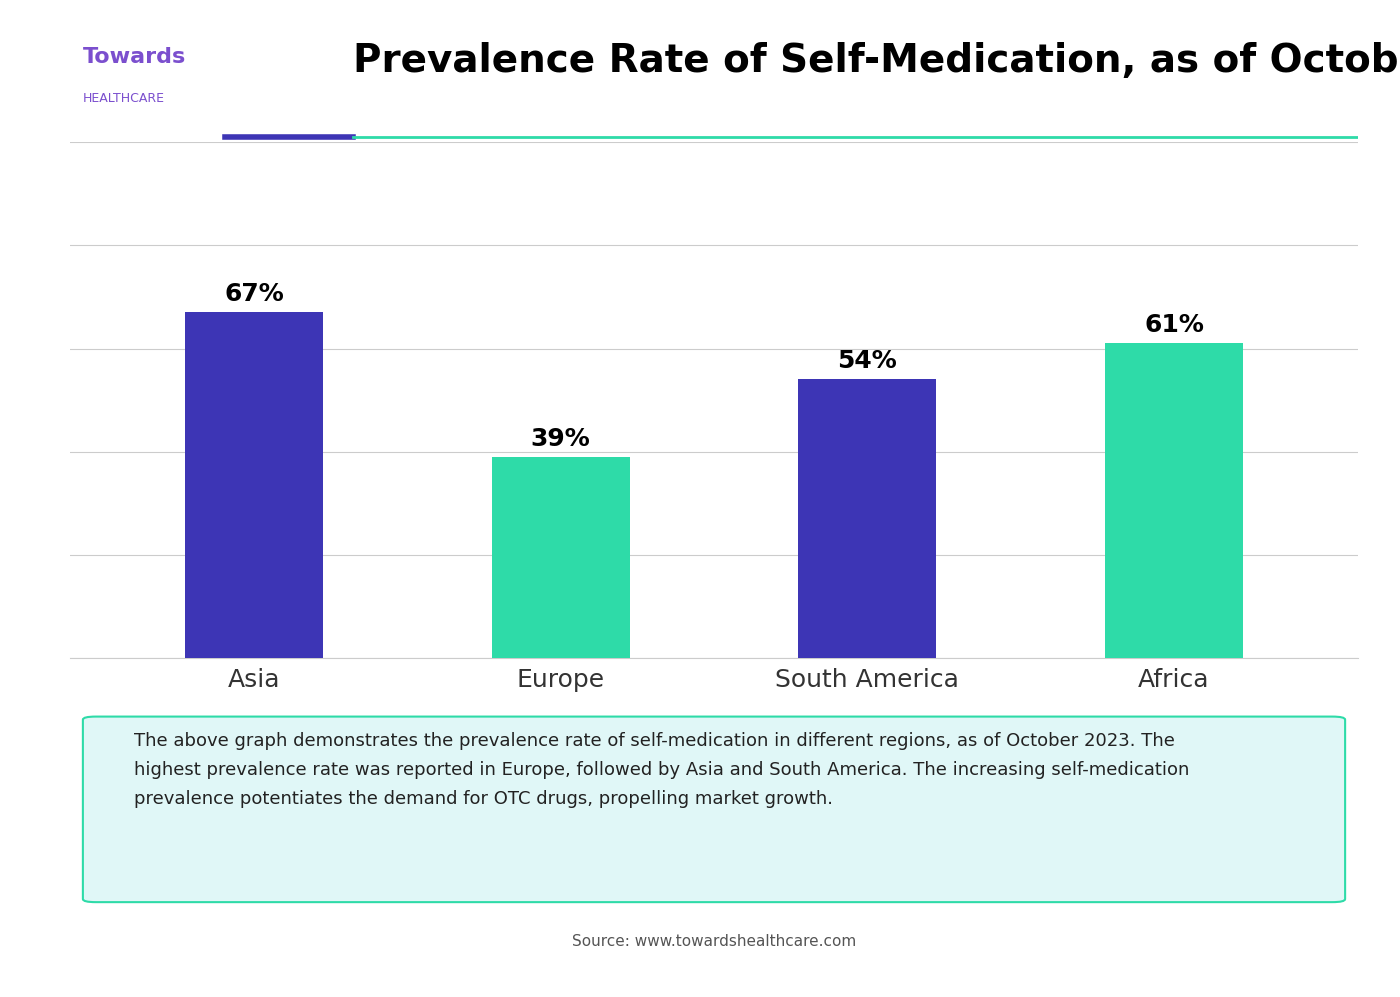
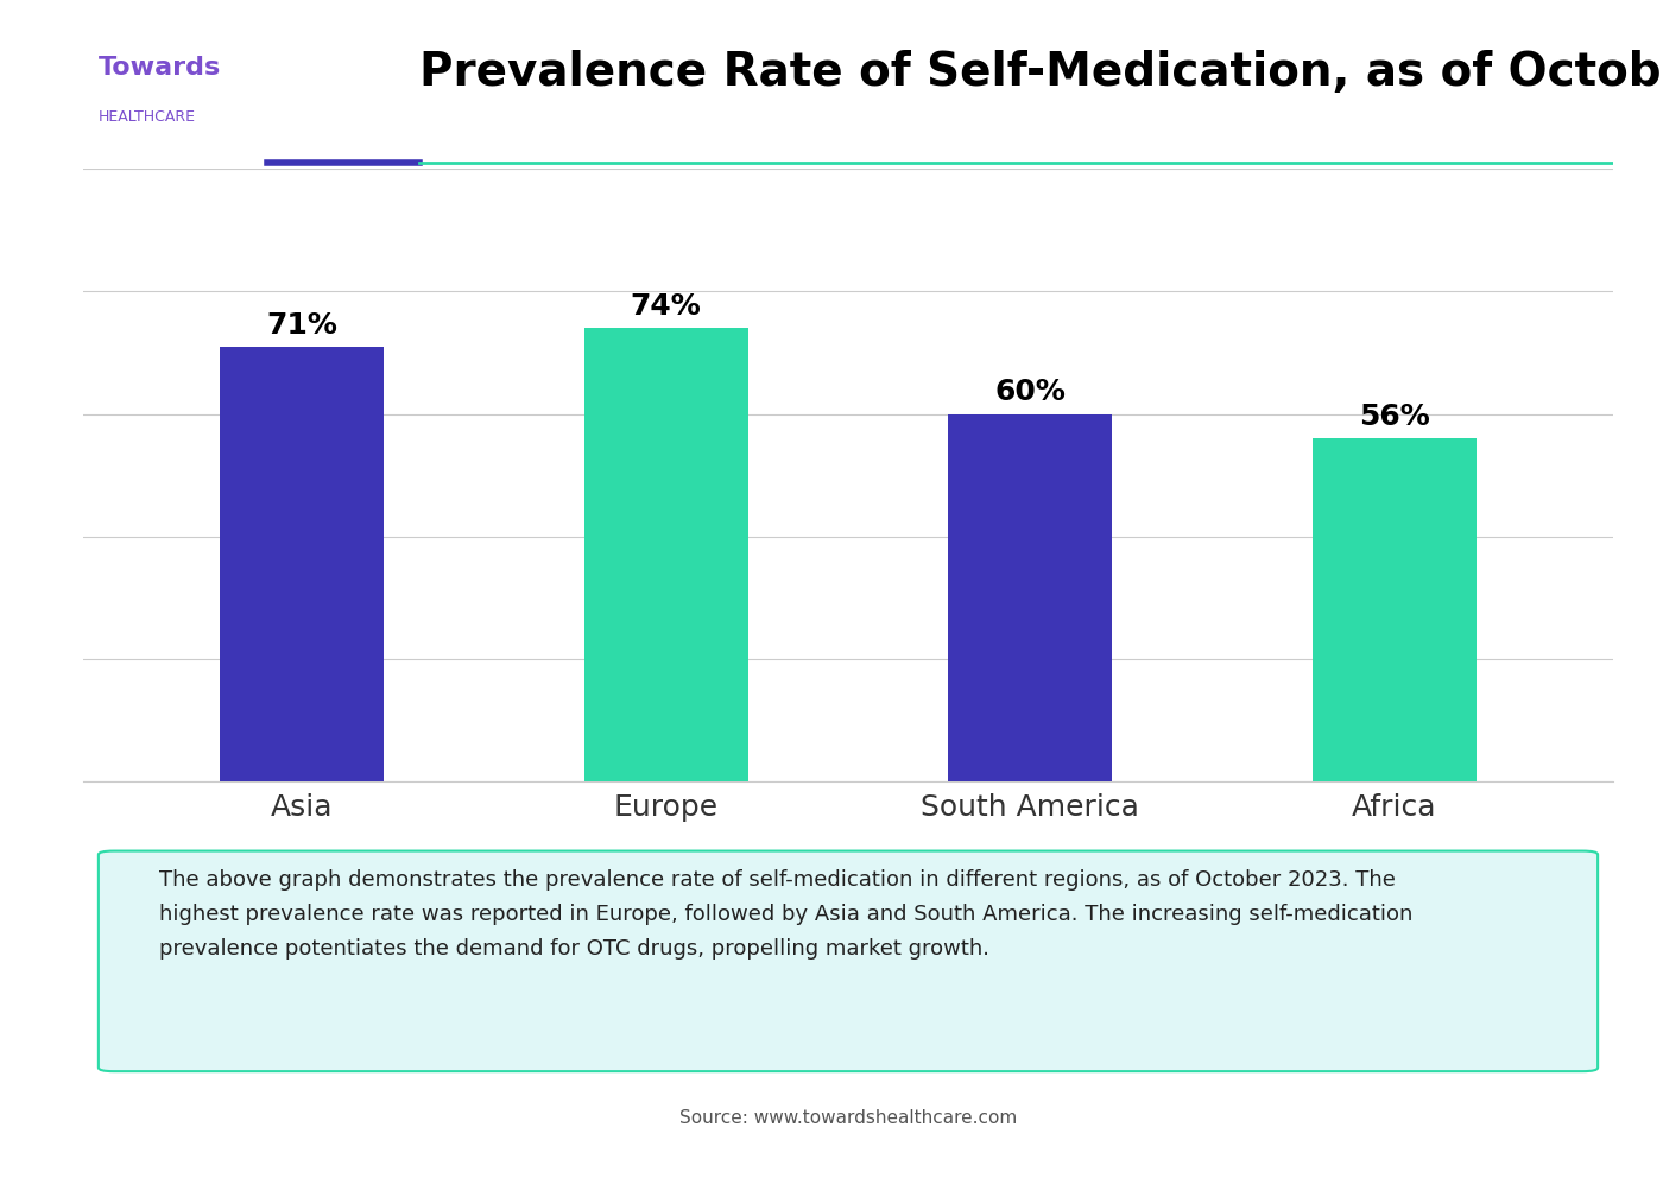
Asia: 67% -> 71%
Europe: 39% -> 74%
South America: 54% -> 60%
Africa: 61% -> 56%
